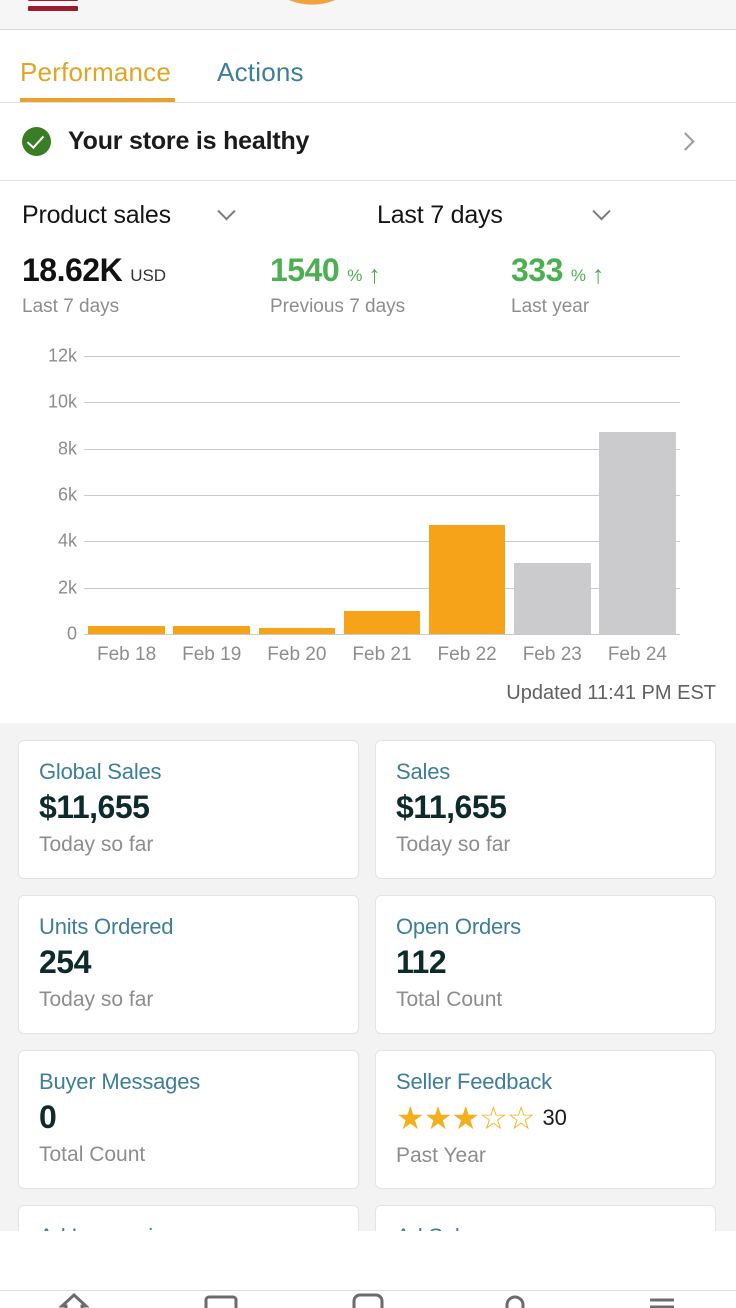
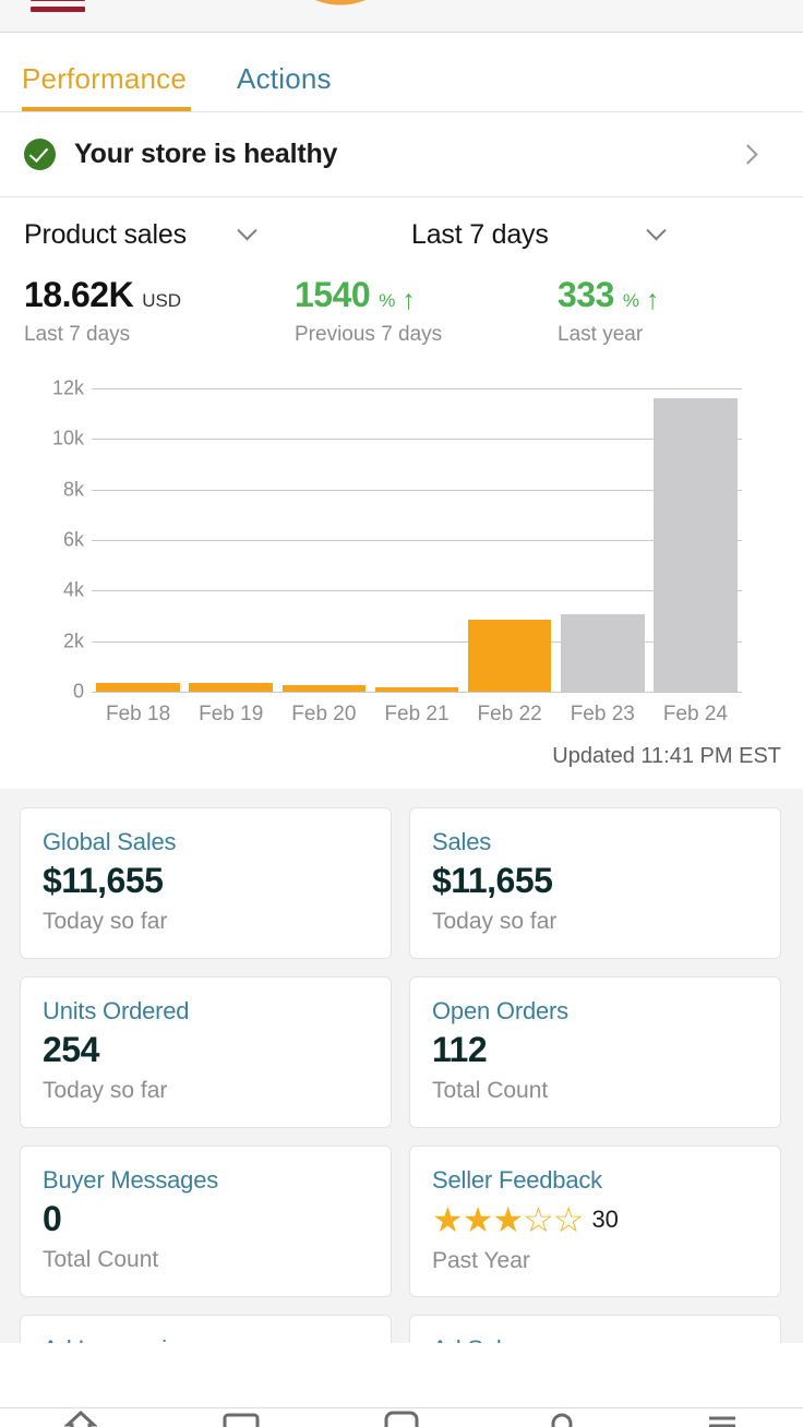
Feb 21: 1.0k -> 0.2k
Feb 22: 4.7k -> 2.9k
Feb 24: 8.7k -> 11.6k
